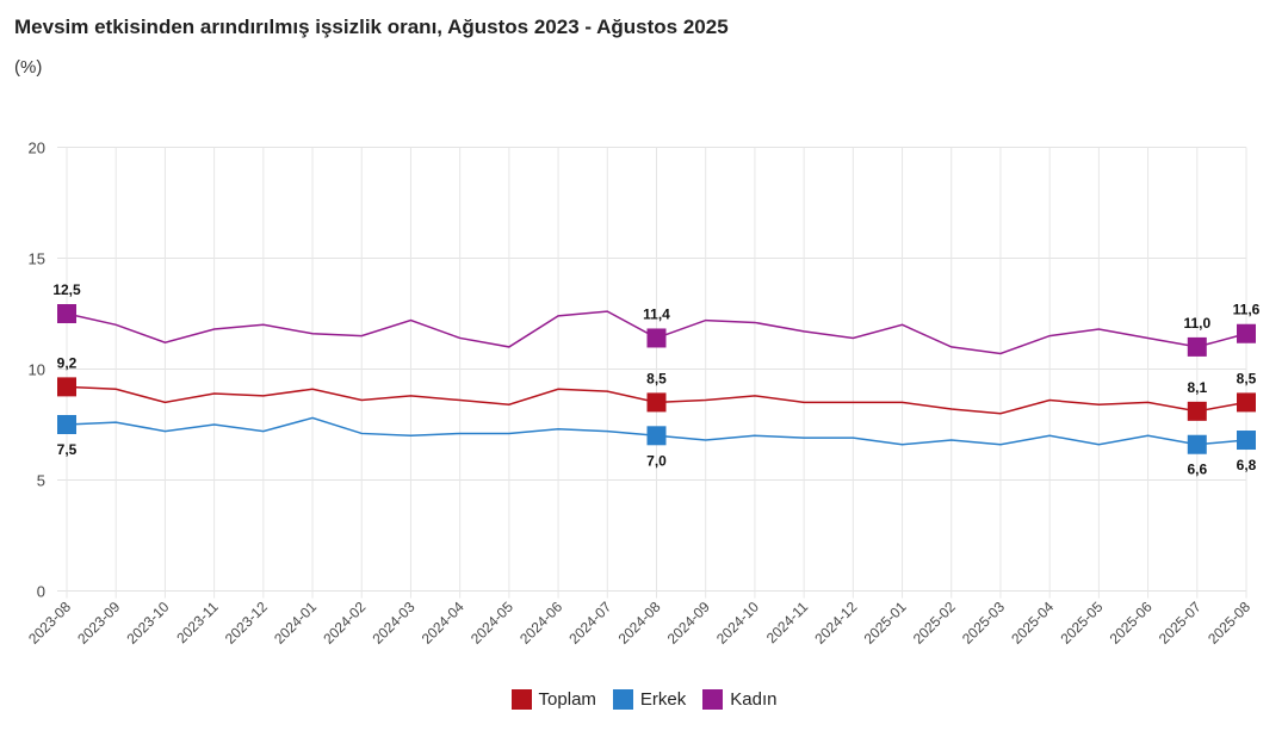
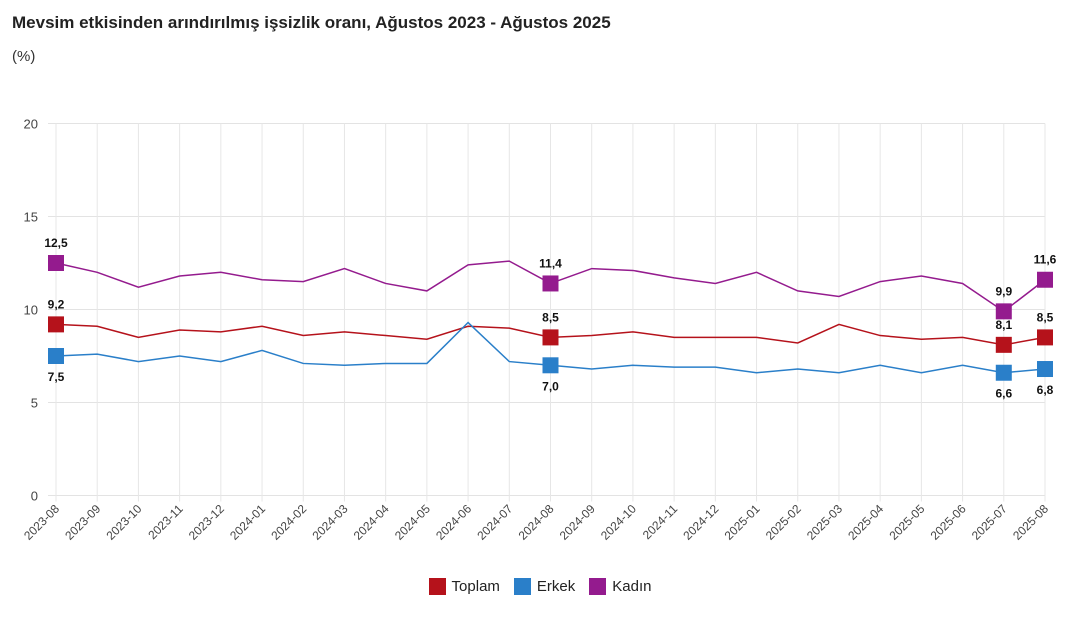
Erkek/2024-06: 7.3 -> 9.3
Toplam/2025-03: 8.0 -> 9.2
Kadın/2025-07: 11,0 -> 9,9
